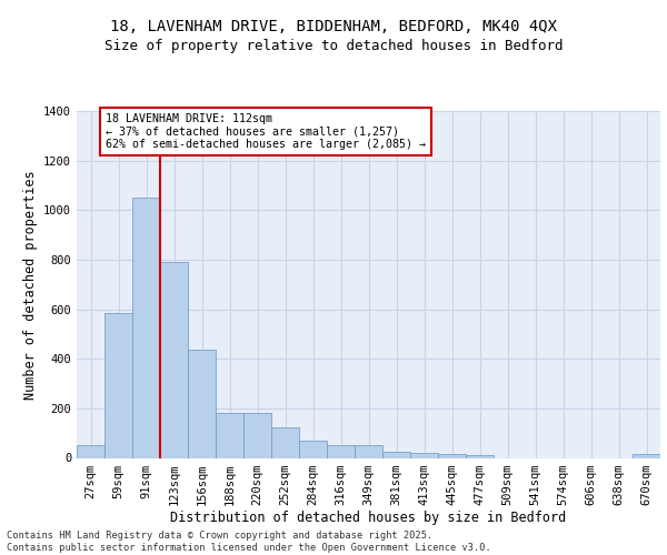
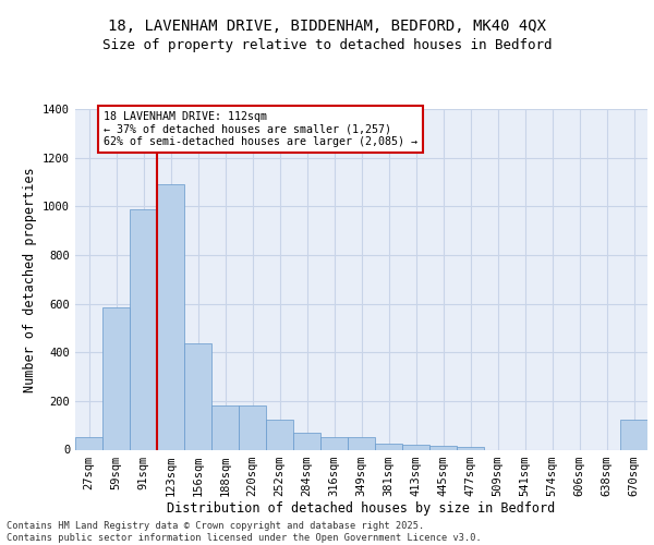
91sqm: 1050 -> 990
123sqm: 790 -> 1090
670sqm: 15 -> 125
